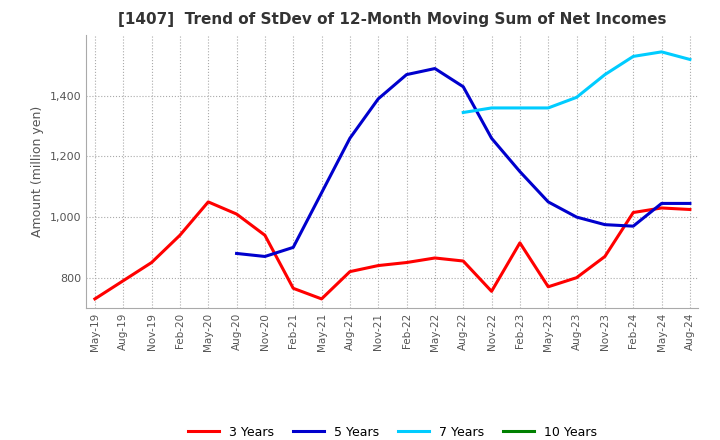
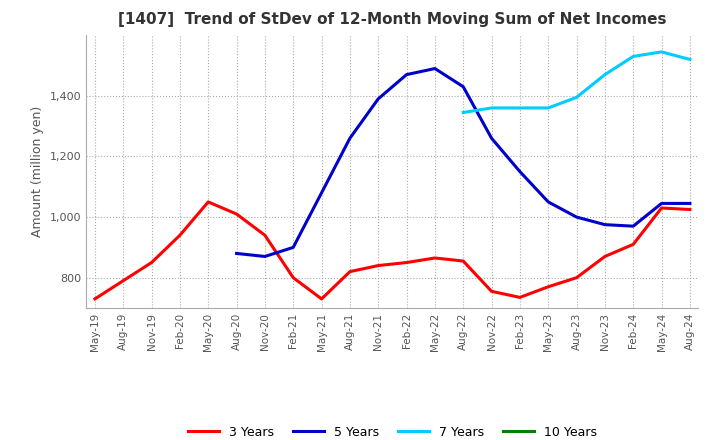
3 Years/Feb-21: 765 -> 800
3 Years/Feb-23: 915 -> 735
3 Years/Feb-24: 1,015 -> 910
